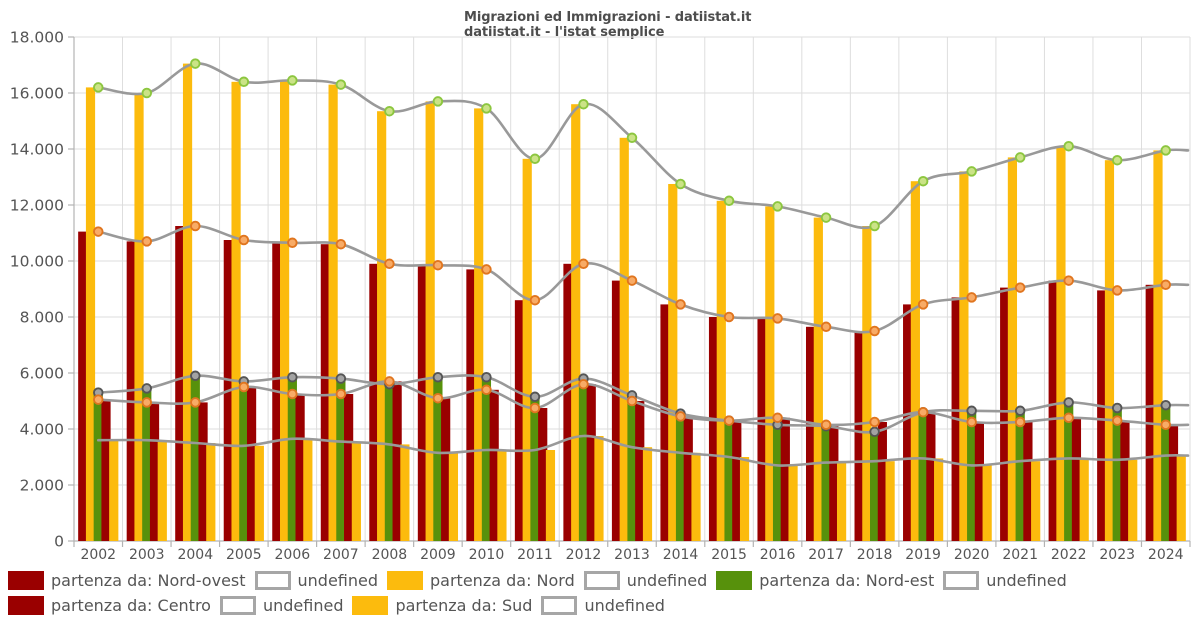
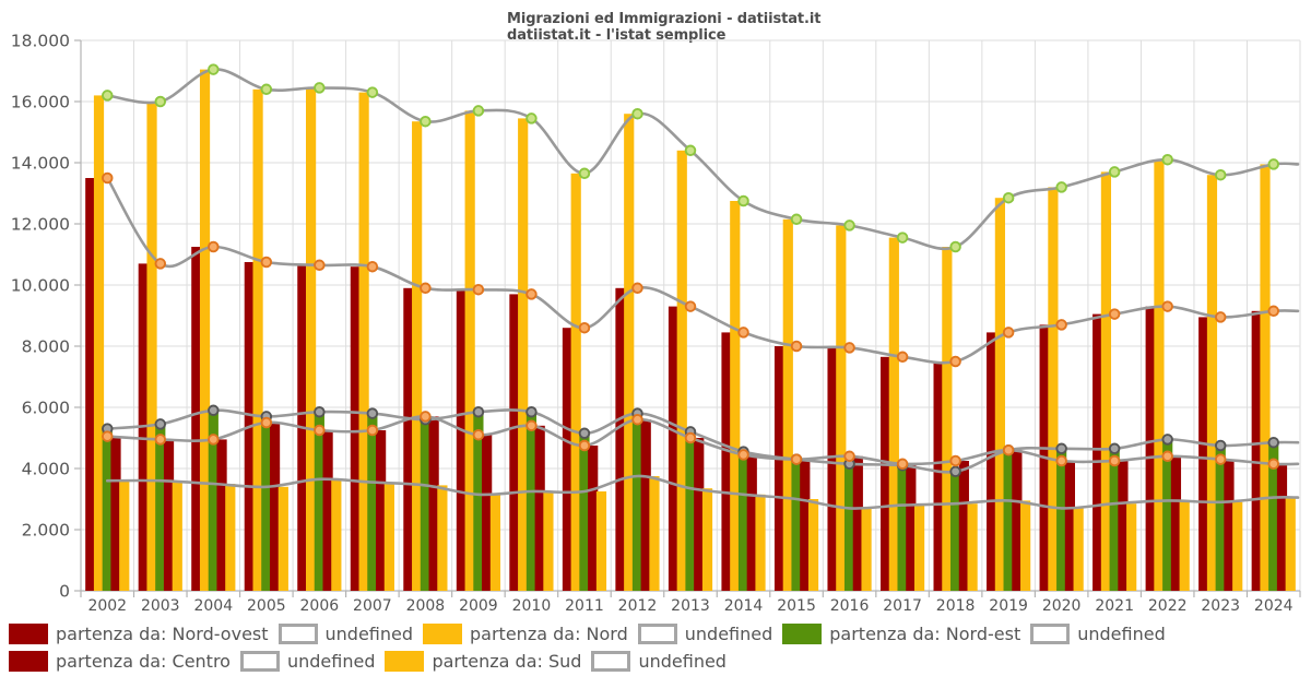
partenza da: Nord-ovest/2002: 11000 -> 13500
